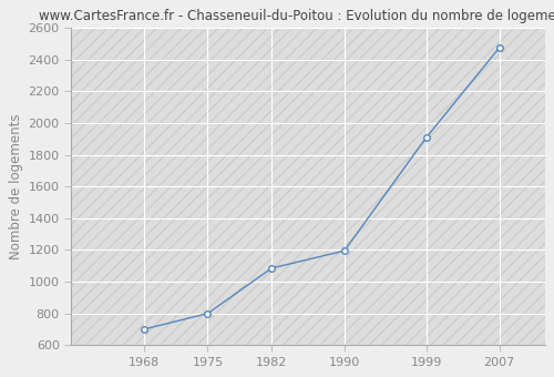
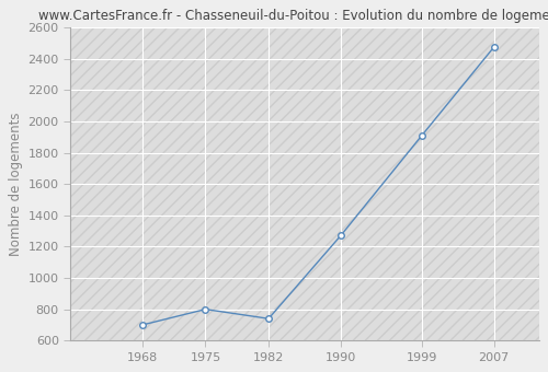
1982: 1080 -> 740
1990: 1200 -> 1270
